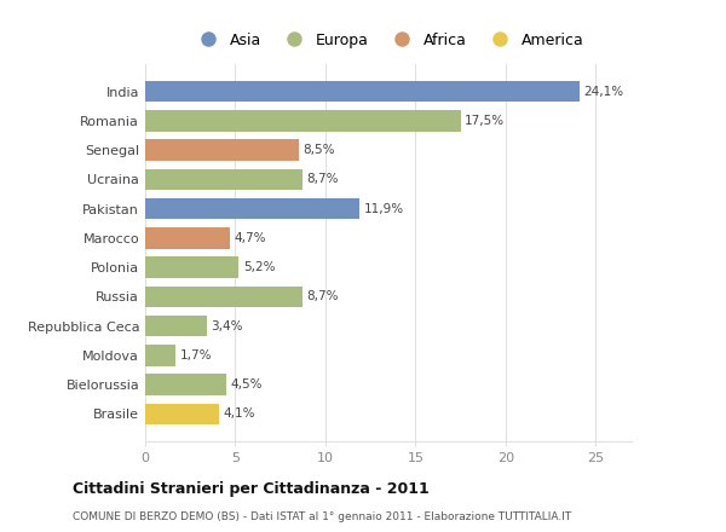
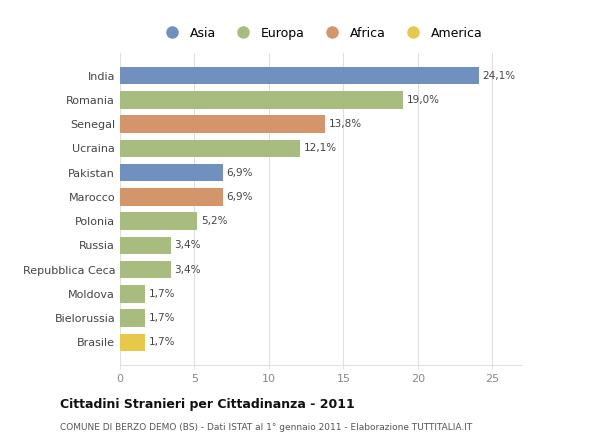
Romania: 17,5% -> 19,0%
Senegal: 8,5% -> 13,8%
Ucraina: 8,7% -> 12,1%
Pakistan: 11,9% -> 6,9%
Marocco: 4,7% -> 6,9%
Russia: 8,7% -> 3,4%
Bielorussia: 4,5% -> 1,7%
Brasile: 4,1% -> 1,7%
